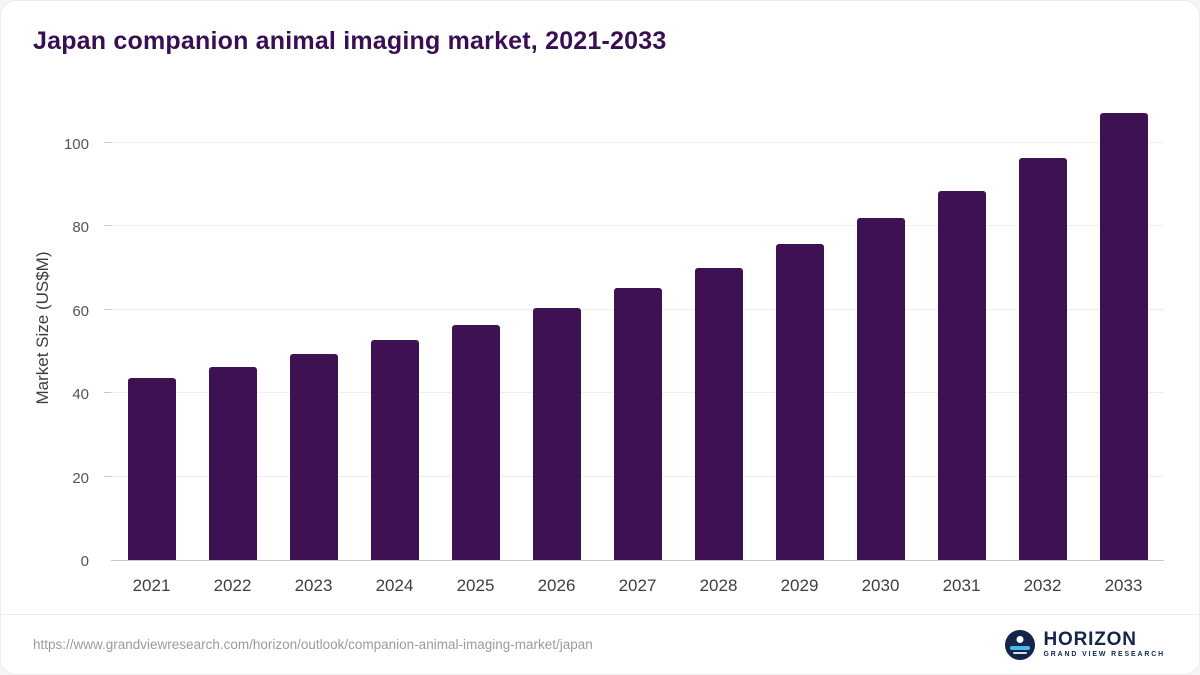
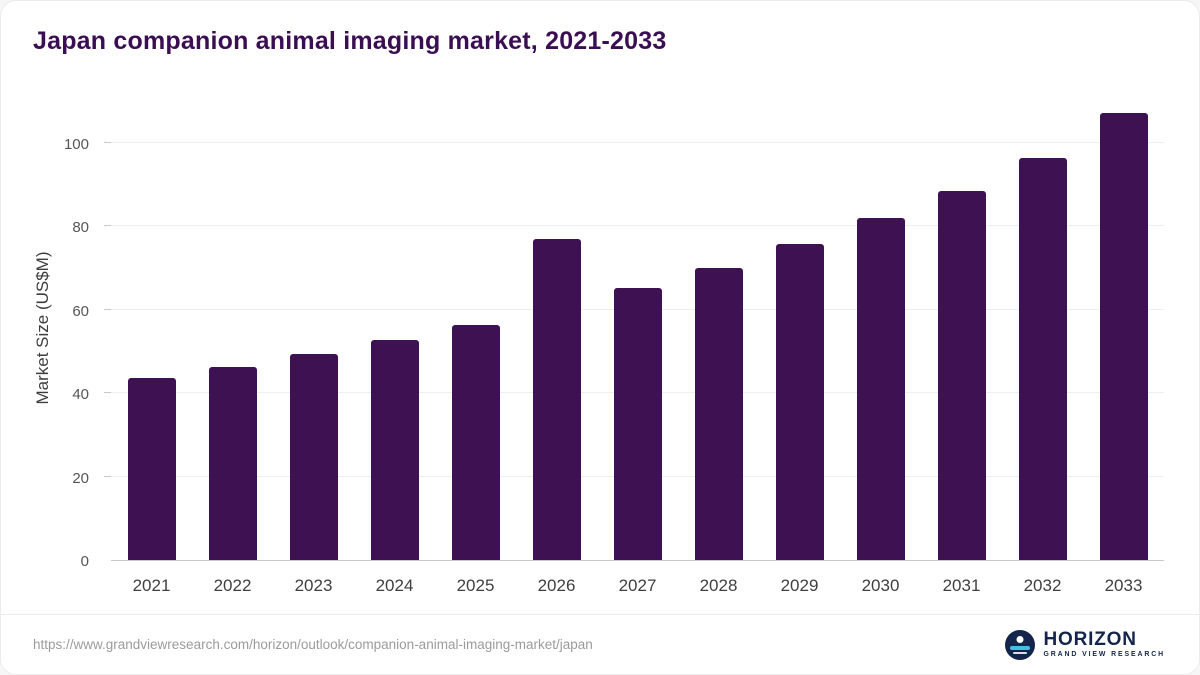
2026: 60 -> 77
